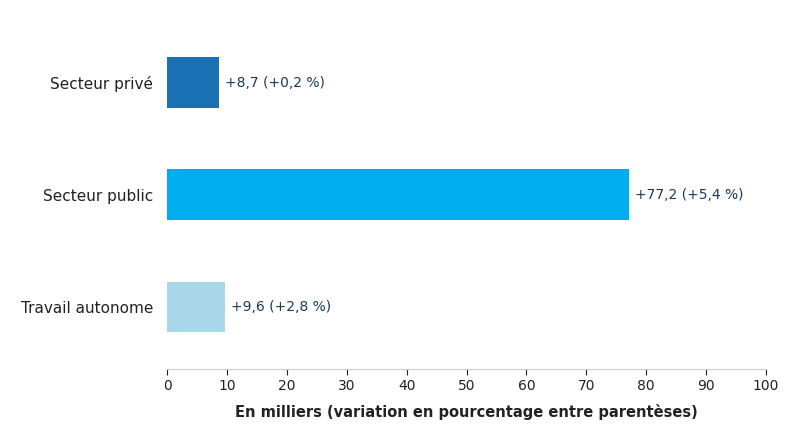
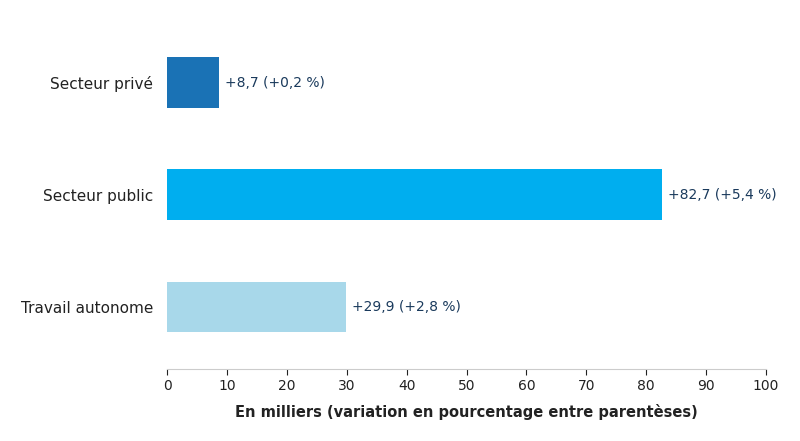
Secteur public: +77,2 -> +82,7
Travail autonome: +9,6 -> +29,9
